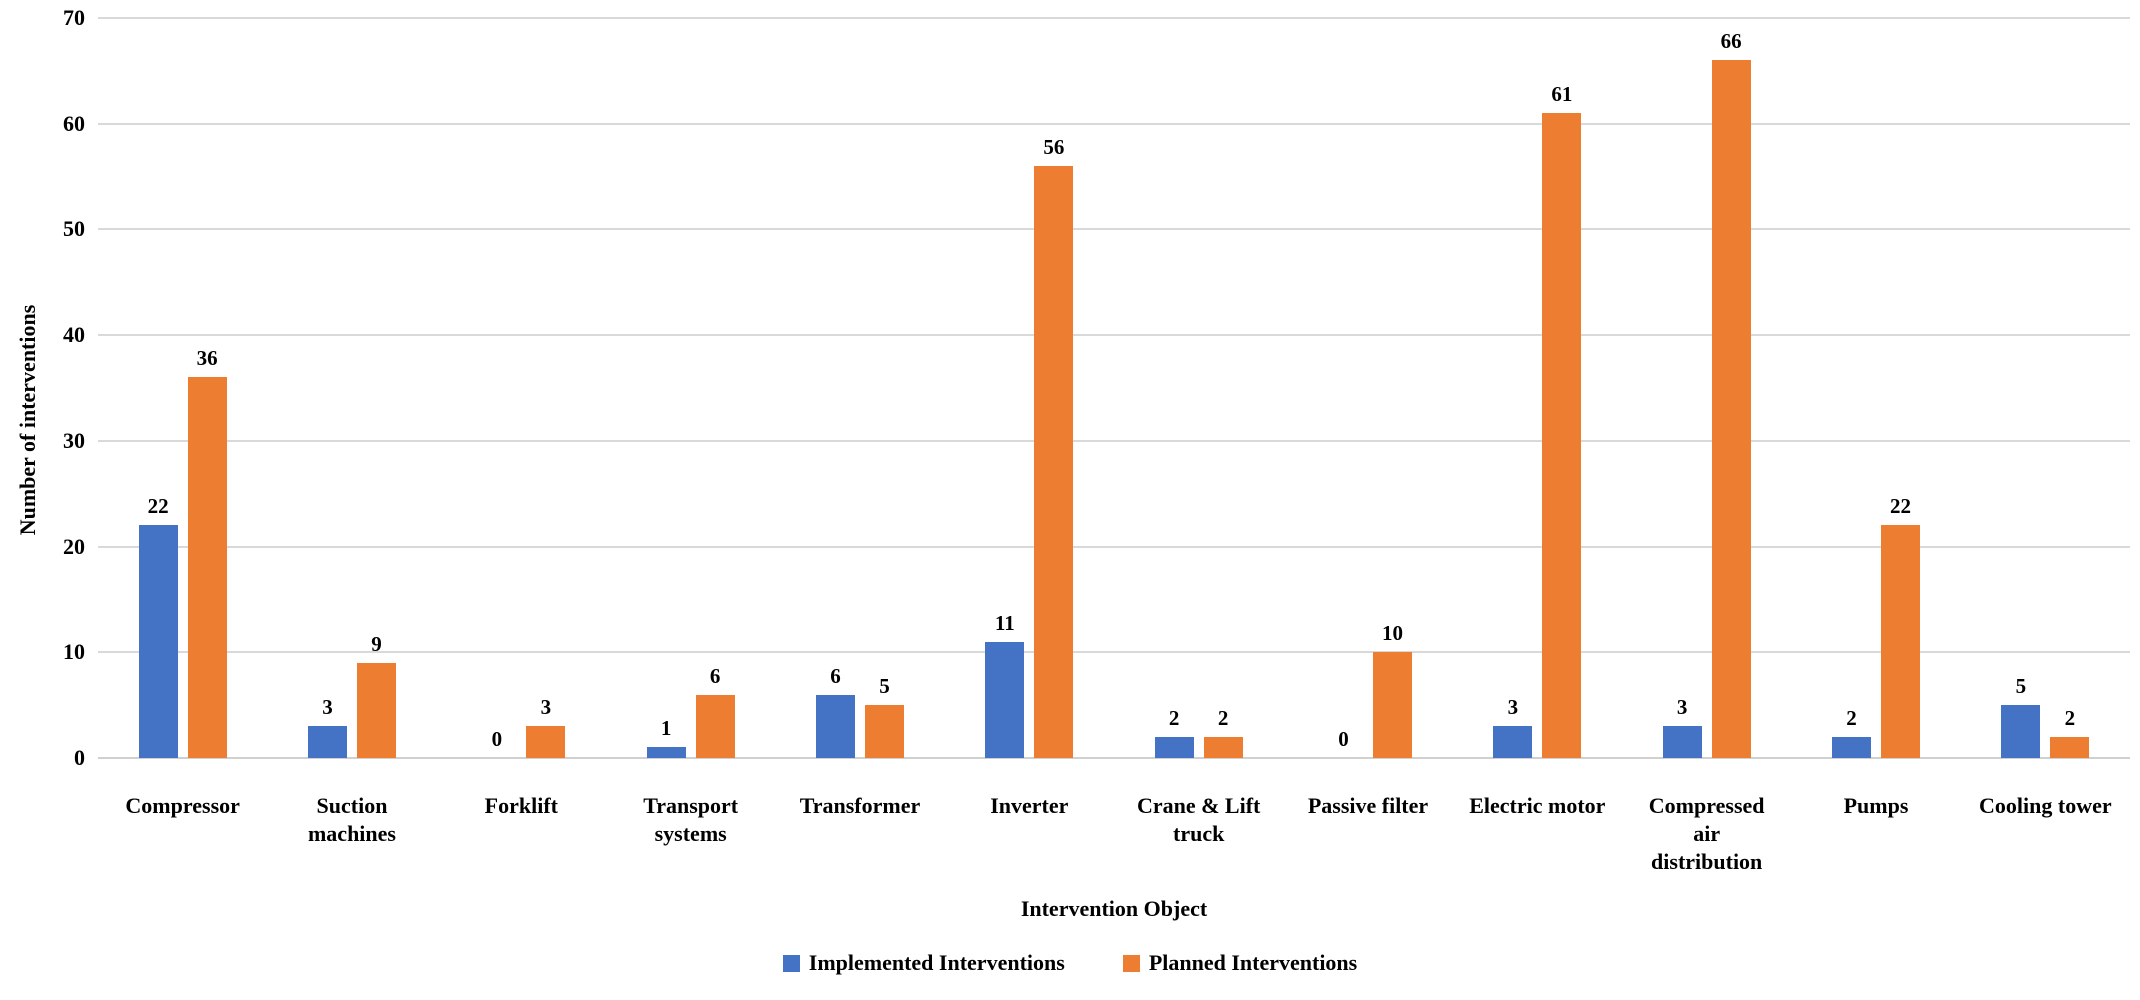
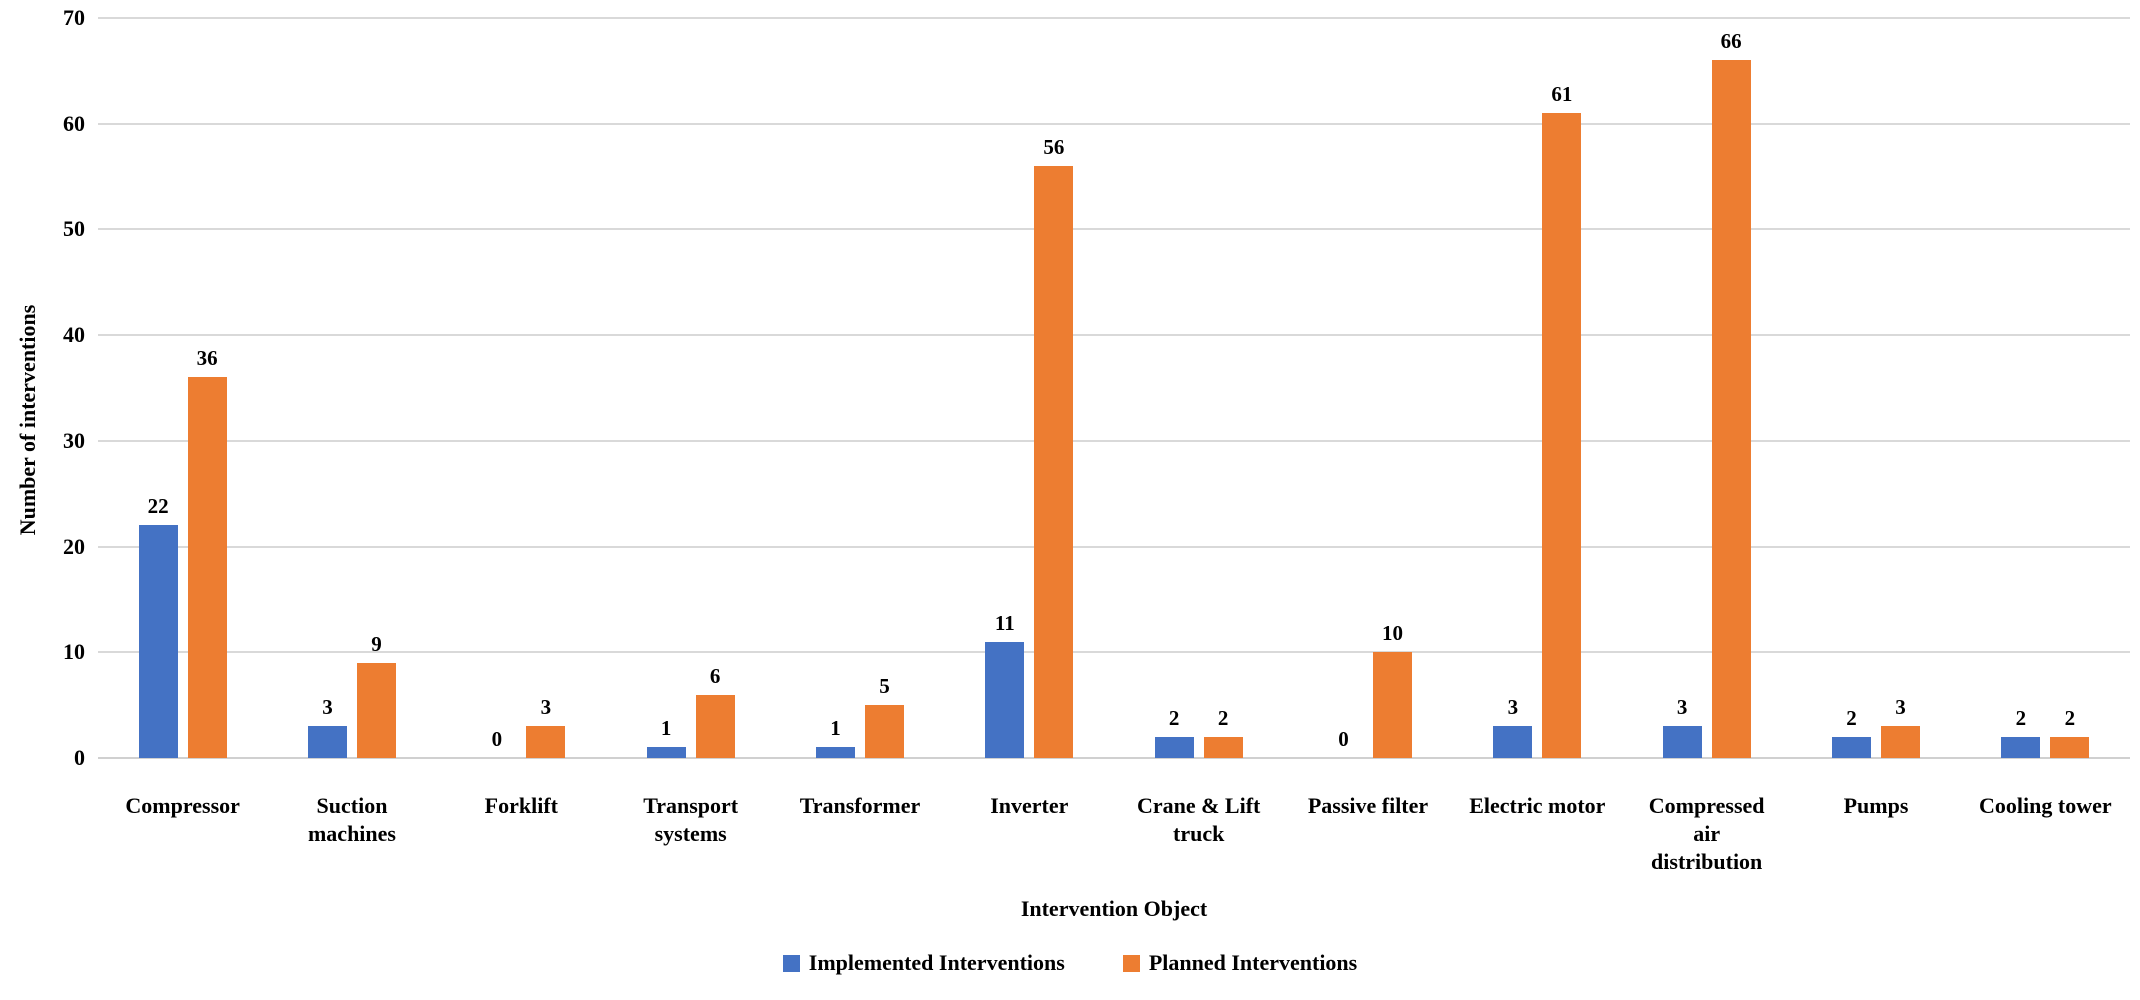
Implemented Interventions/Transformer: 6 -> 1
Planned Interventions/Pumps: 22 -> 3
Implemented Interventions/Cooling tower: 5 -> 2
